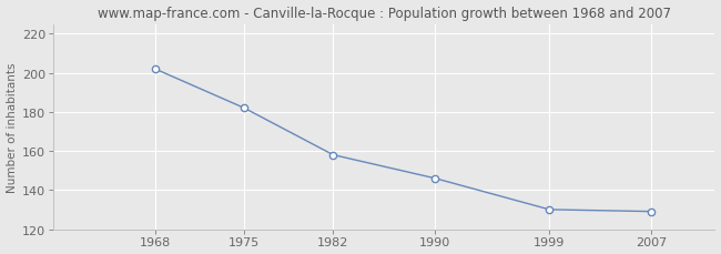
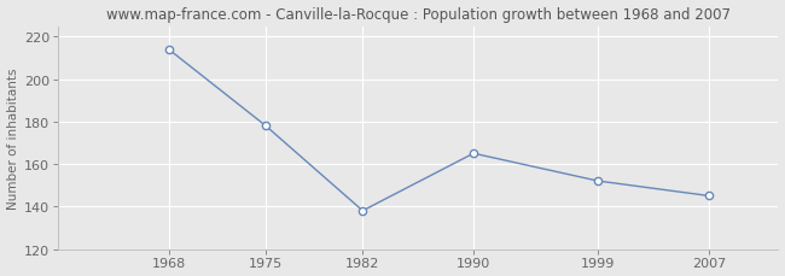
1968: 202 -> 214
1975: 182 -> 178
1982: 158 -> 138
1990: 146 -> 165
1999: 130 -> 152
2007: 129 -> 145
